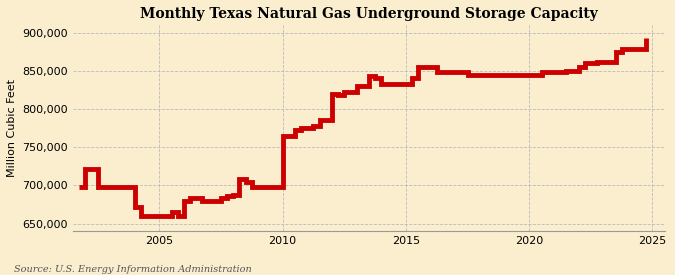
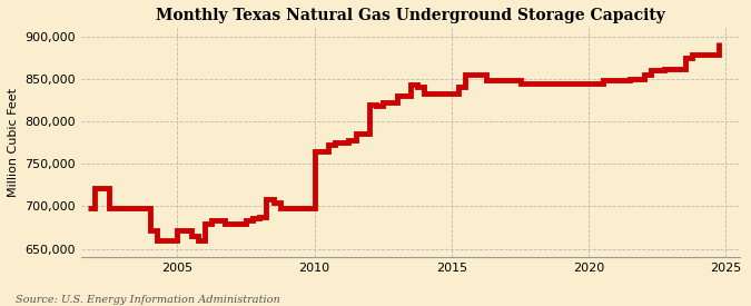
2005: 660,000 -> 672,000
